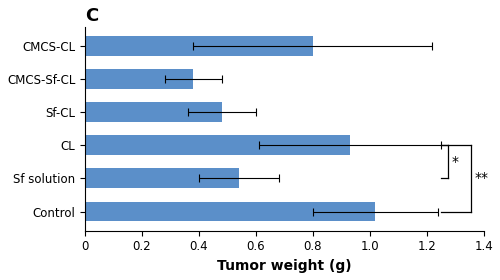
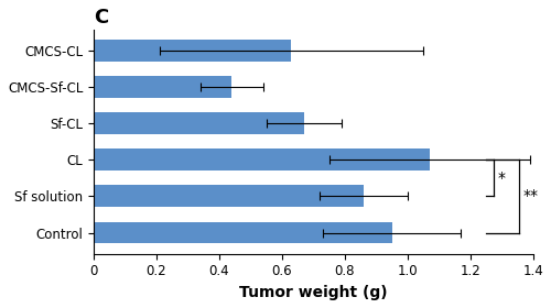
CMCS-CL: 0.80 -> 0.63
CMCS-Sf-CL: 0.38 -> 0.44
Sf-CL: 0.48 -> 0.67
CL: 0.93 -> 1.07
Sf solution: 0.54 -> 0.86
Control: 1.02 -> 0.95
